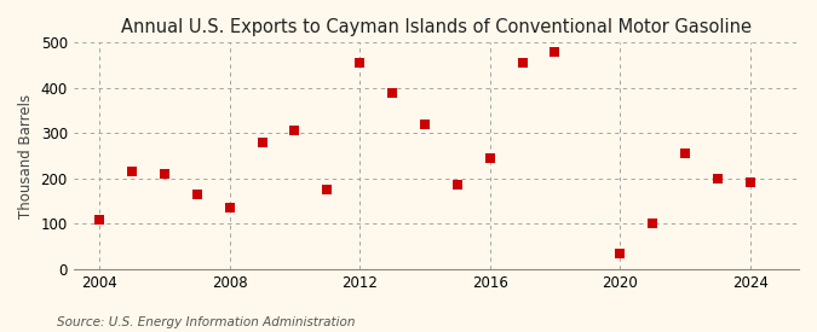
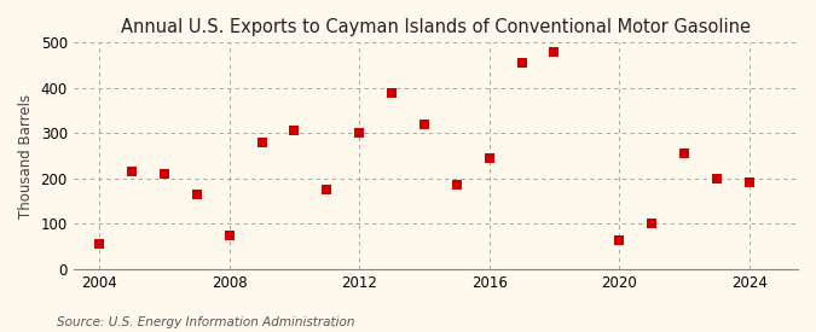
2004: 110 -> 55
2008: 135 -> 75
2012: 455 -> 300
2020: 35 -> 65
